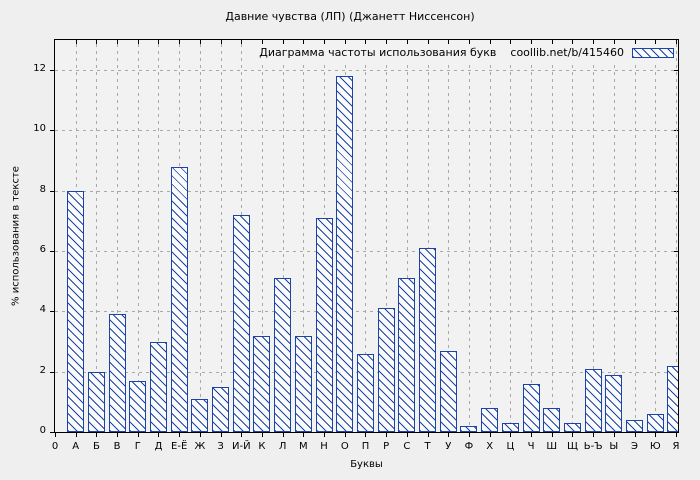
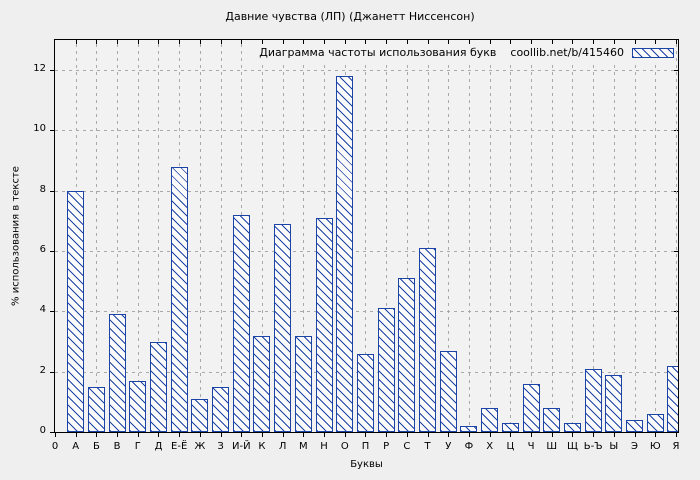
Б: 2.0 -> 1.5
Л: 5.1 -> 6.9
